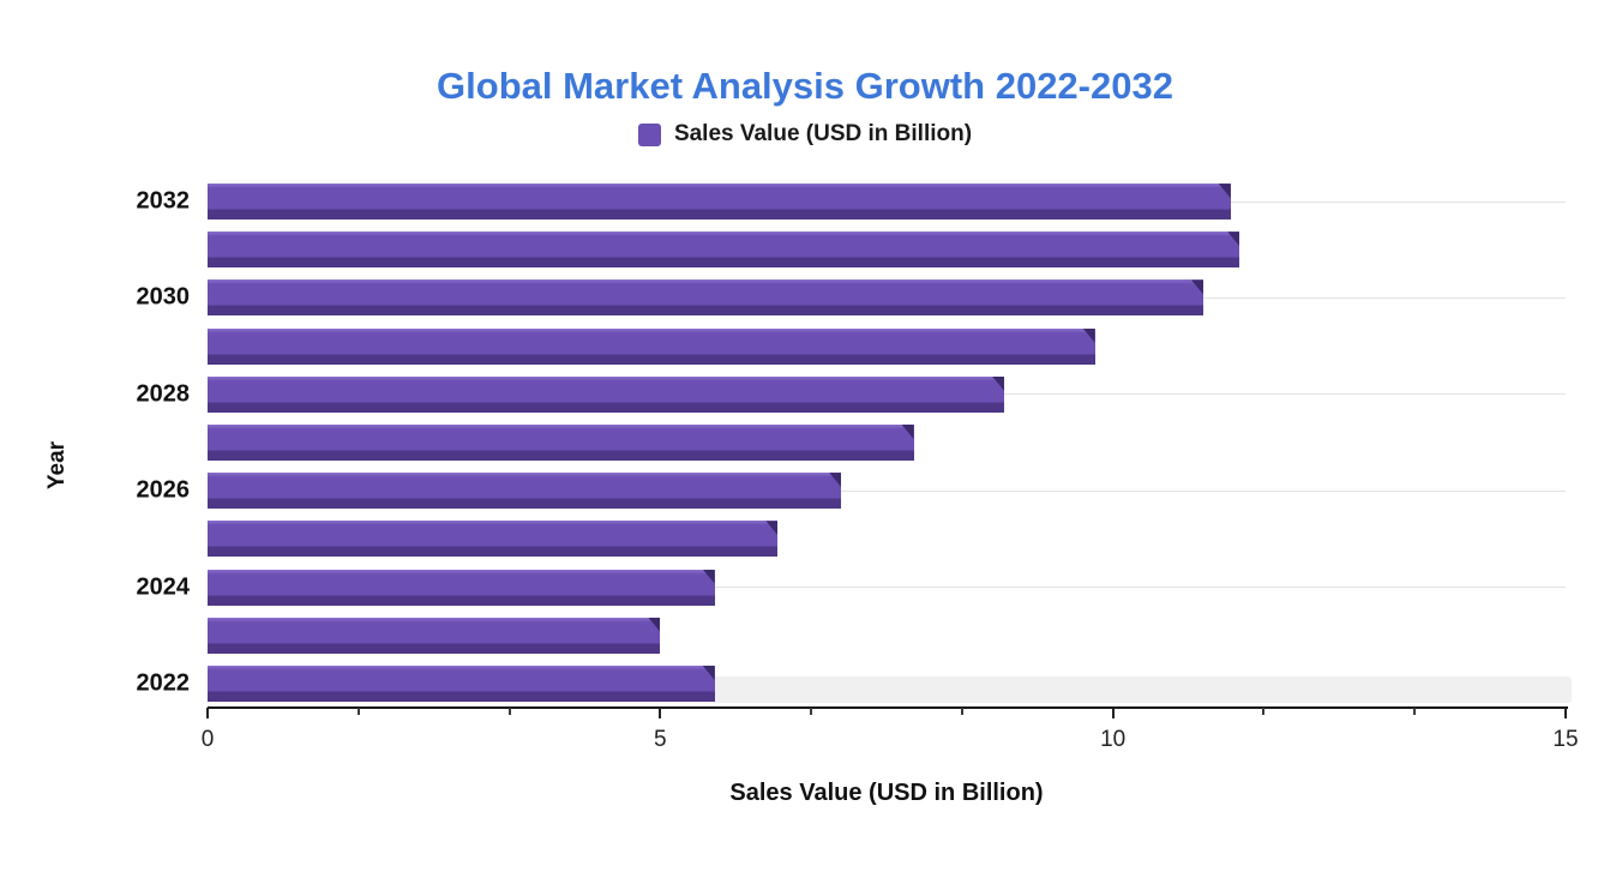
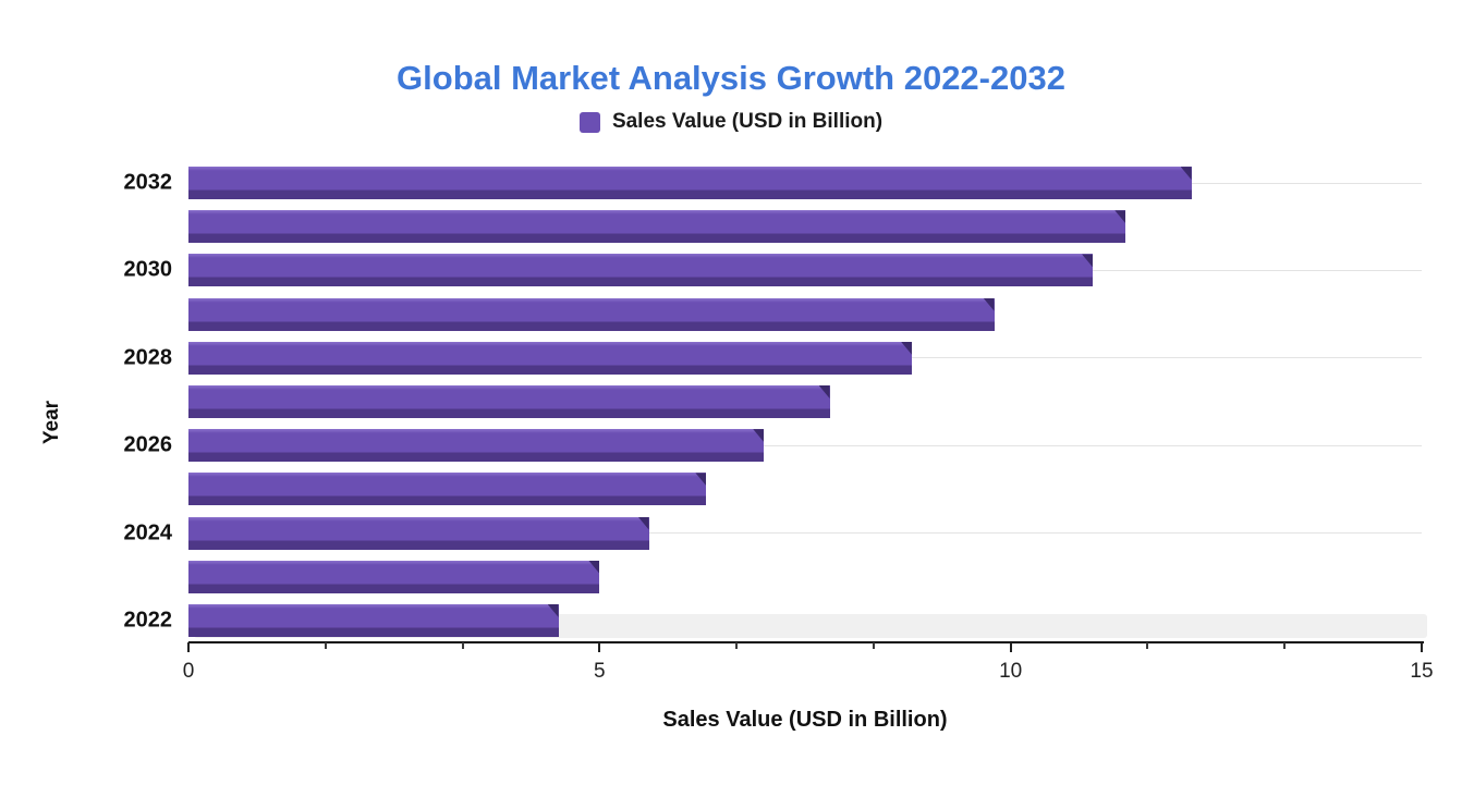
2022: 5.6 -> 4.5
2032: 11.3 -> 12.2
